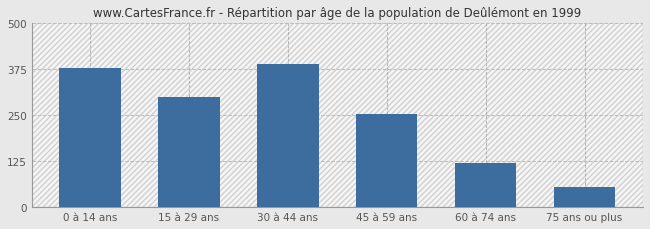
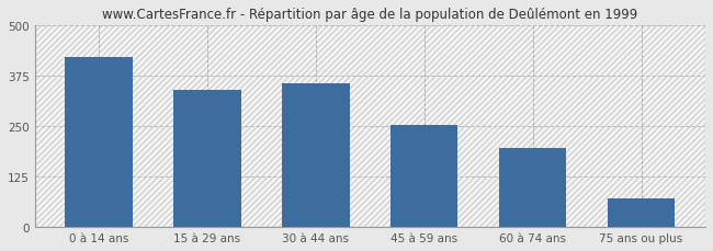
0 à 14 ans: 378 -> 420
15 à 29 ans: 300 -> 340
30 à 44 ans: 388 -> 355
60 à 74 ans: 120 -> 195
75 ans ou plus: 55 -> 70
